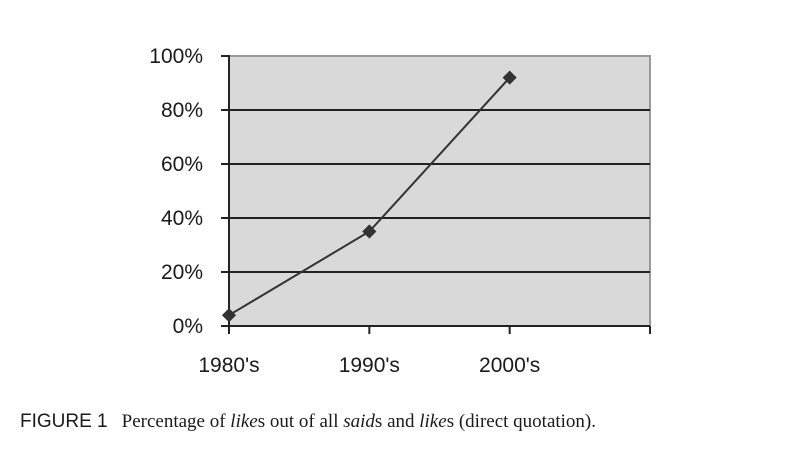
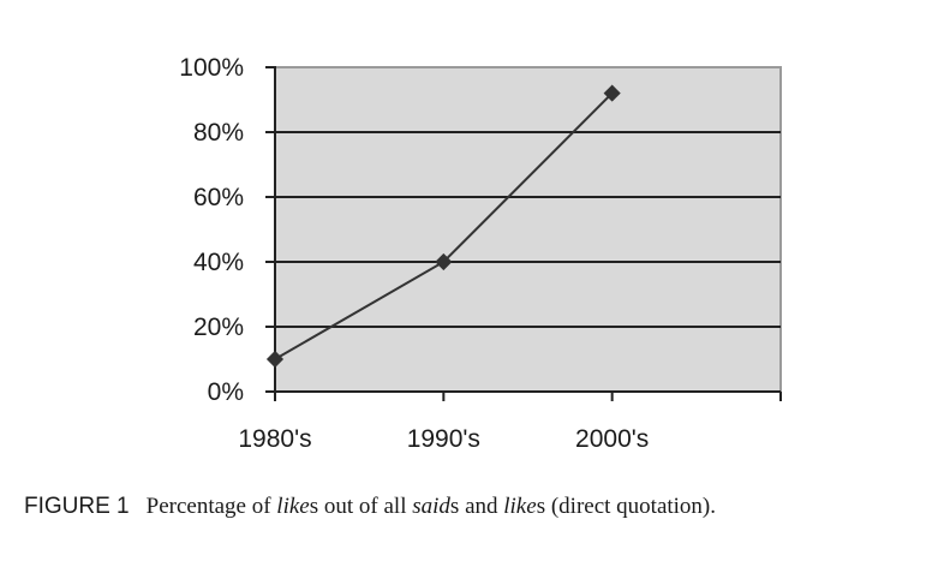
1980's: 4% -> 10%
1990's: 35% -> 40%
